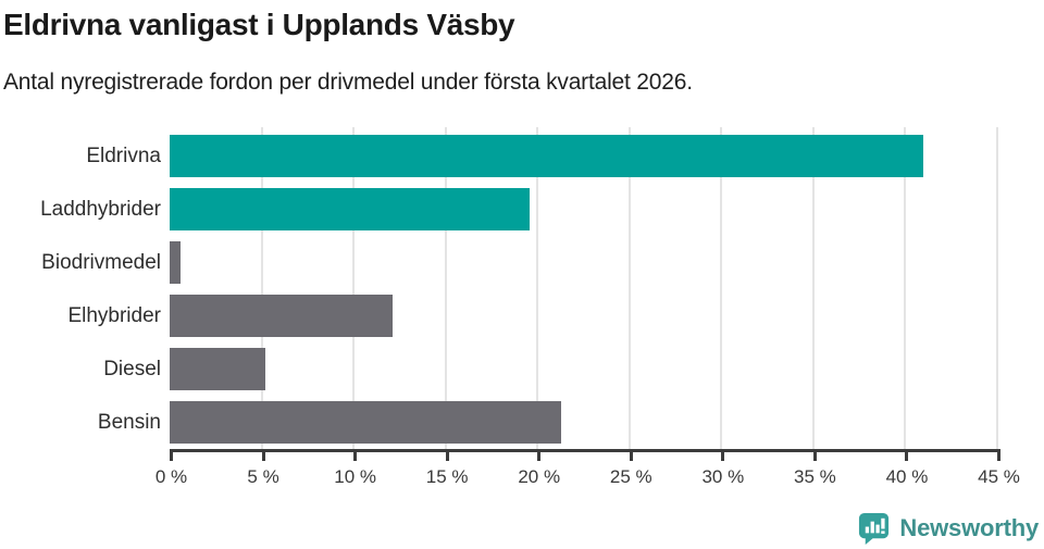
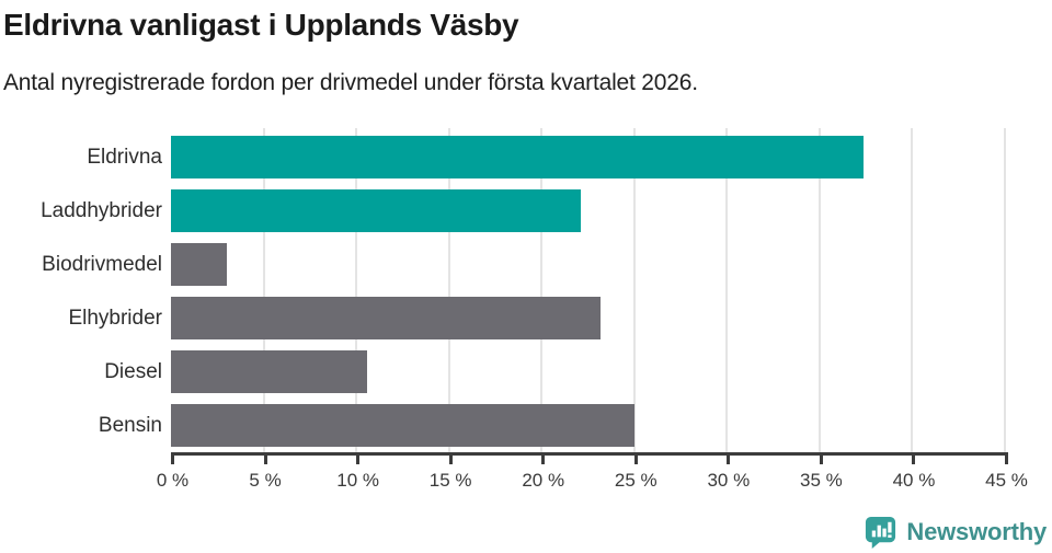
Eldrivna: 41.0% -> 37.4%
Laddhybrider: 19.6% -> 22.1%
Biodrivmedel: 0.6% -> 3.0%
Elhybrider: 12.1% -> 23.2%
Diesel: 5.2% -> 10.6%
Bensin: 21.3% -> 25.0%
